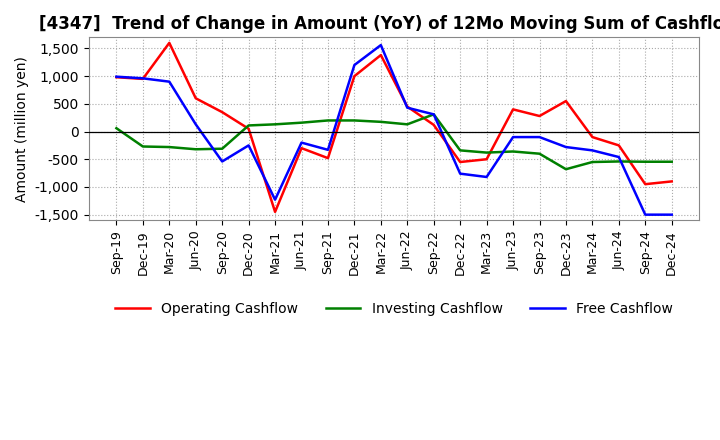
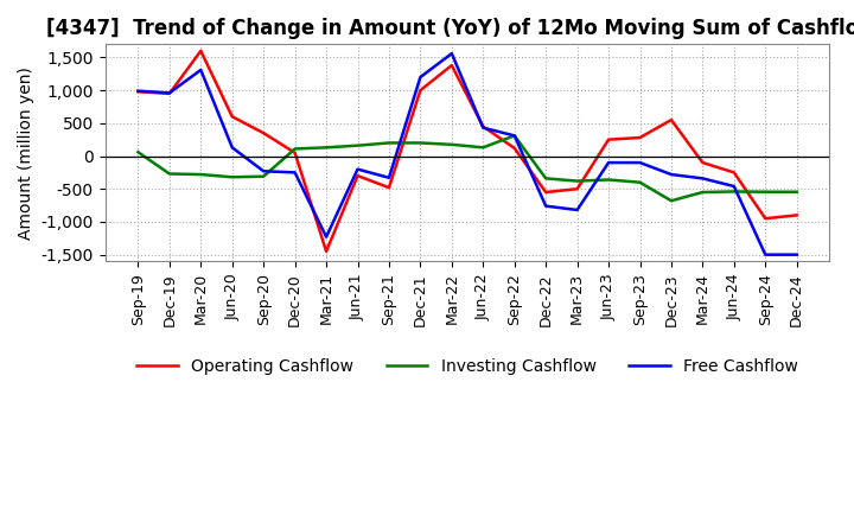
Free Cashflow/Mar-20: 900 -> 1,310
Free Cashflow/Sep-20: -540 -> -230
Operating Cashflow/Jun-23: 400 -> 250
